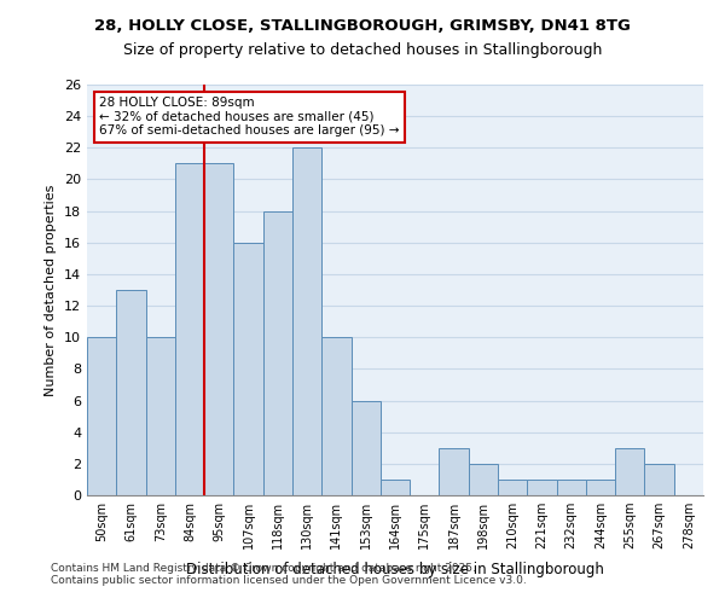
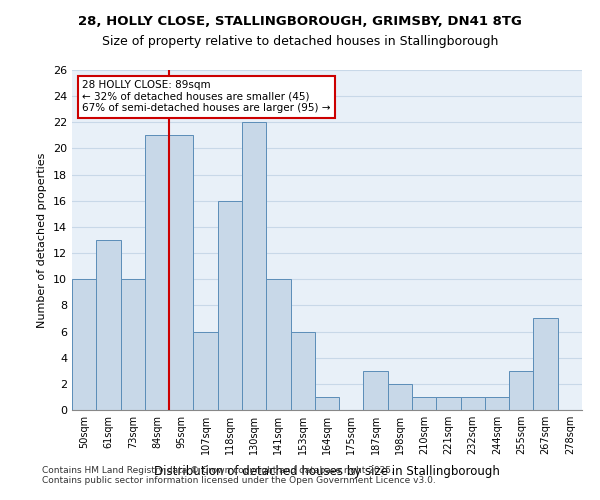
107sqm: 16 -> 6
118sqm: 18 -> 16
267sqm: 2 -> 7
